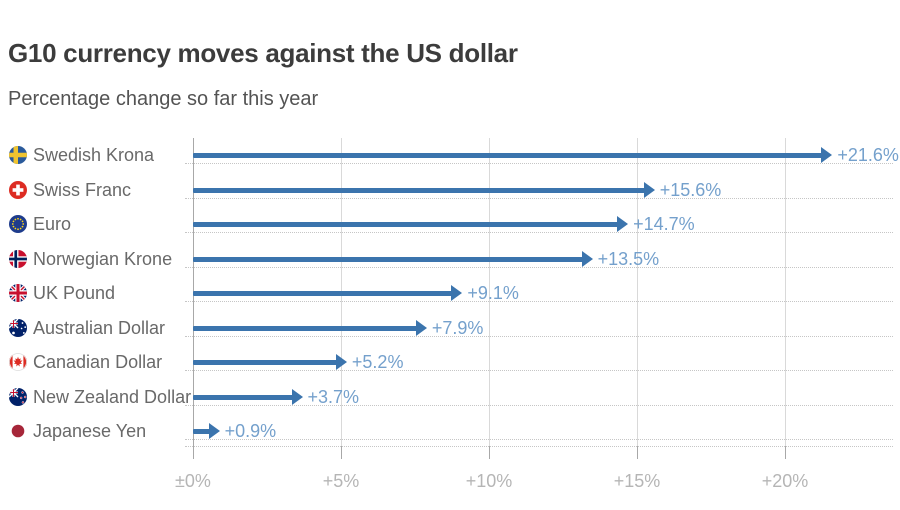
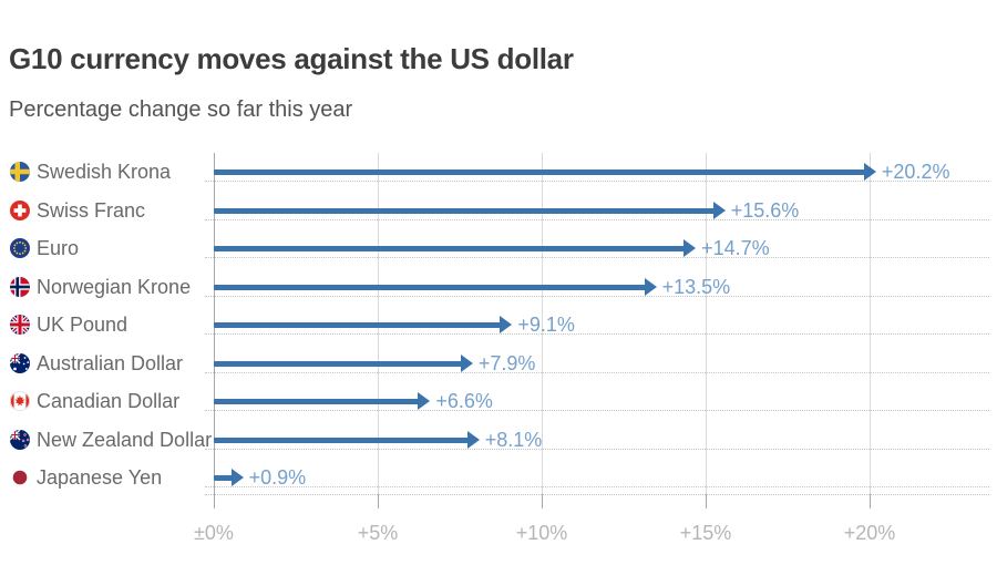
Swedish Krona: +21.6% -> +20.2%
Canadian Dollar: +5.2% -> +6.6%
New Zealand Dollar: +3.7% -> +8.1%
